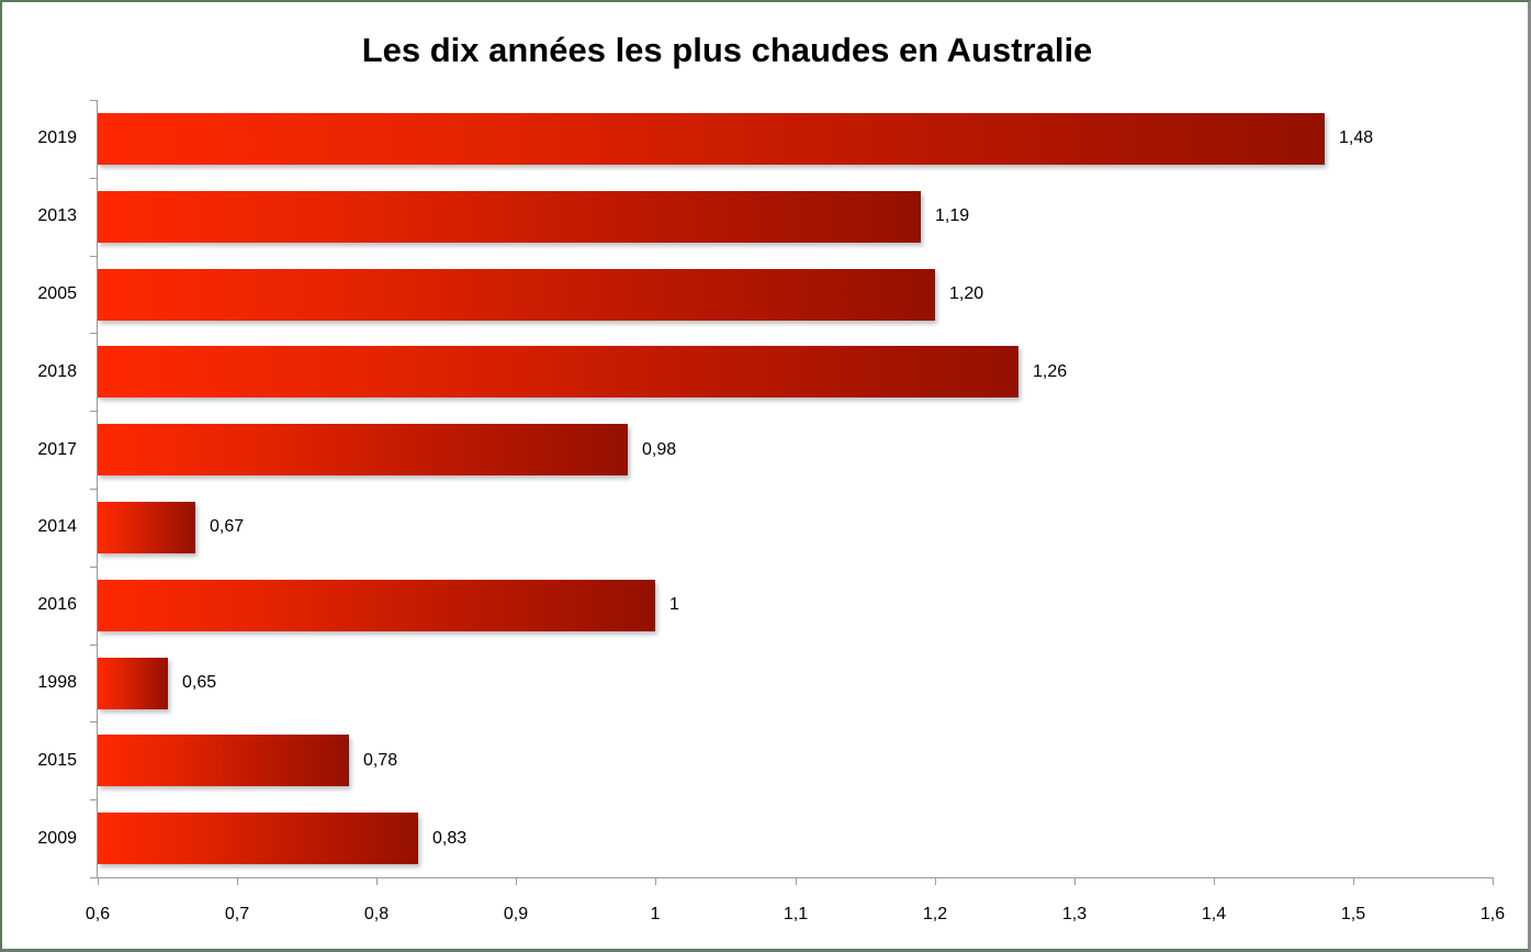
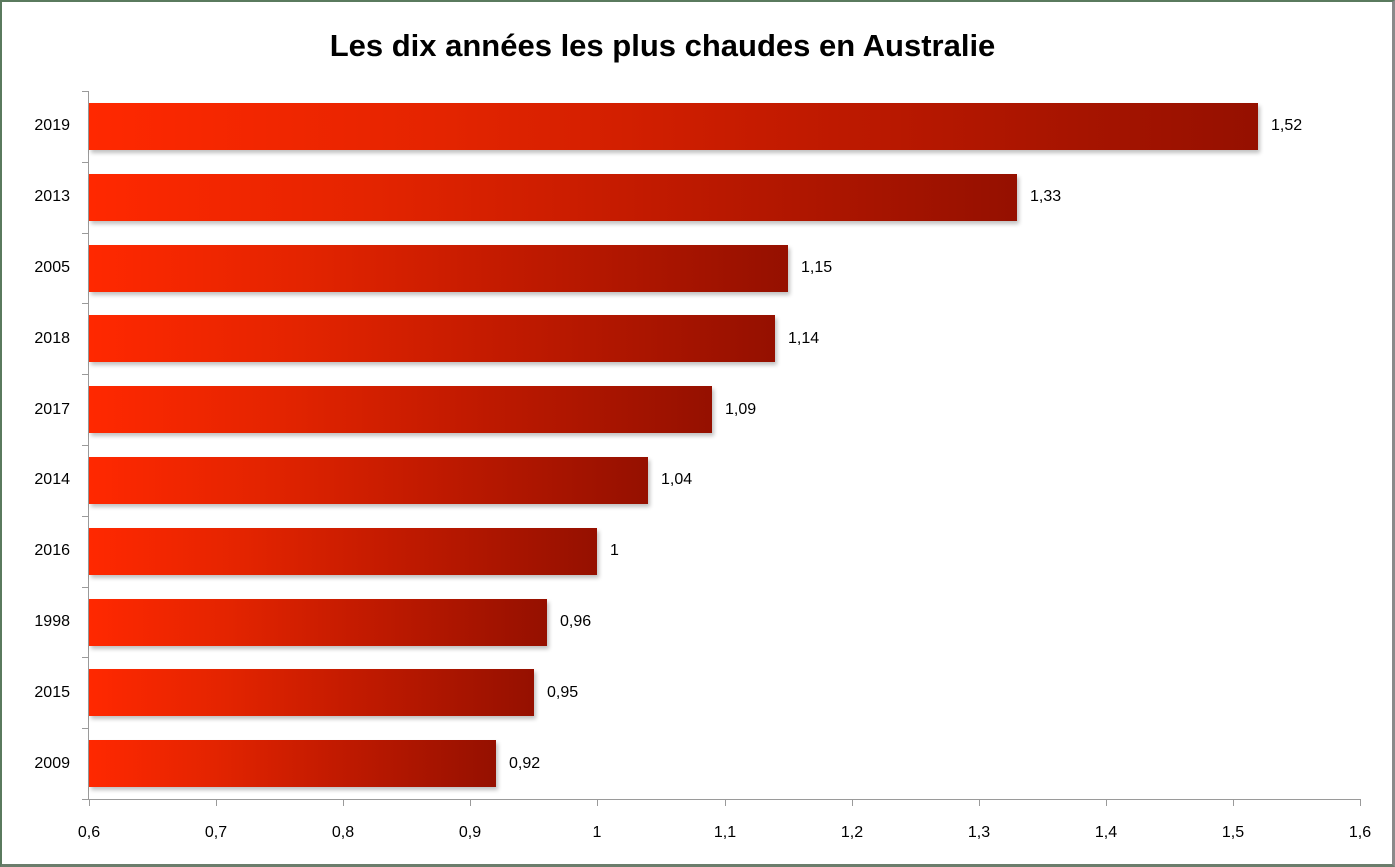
2019: 1,48 -> 1,52
2013: 1,19 -> 1,33
2005: 1,20 -> 1,15
2018: 1,26 -> 1,14
2017: 0,98 -> 1,09
2014: 0,67 -> 1,04
1998: 0,65 -> 0,96
2015: 0,78 -> 0,95
2009: 0,83 -> 0,92
